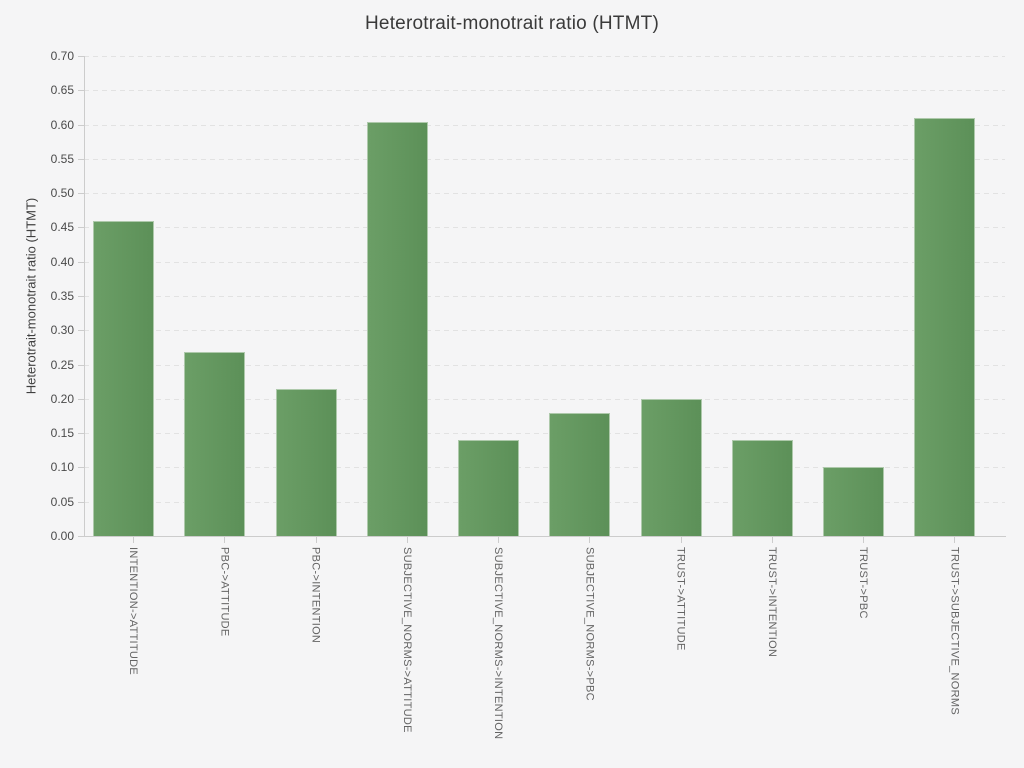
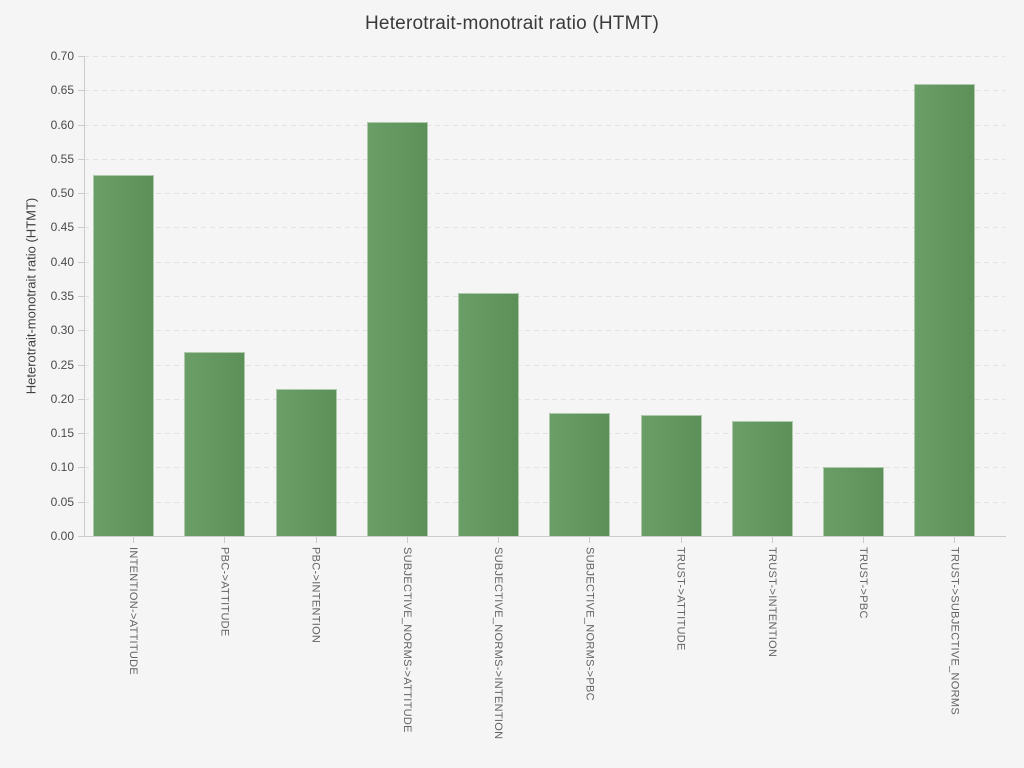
INTENTION->ATTITUDE: 0.46 -> 0.53
SUBJECTIVE_NORMS->INTENTION: 0.14 -> 0.35
TRUST->ATTITUDE: 0.20 -> 0.18
TRUST->INTENTION: 0.14 -> 0.17
TRUST->SUBJECTIVE_NORMS: 0.61 -> 0.66
